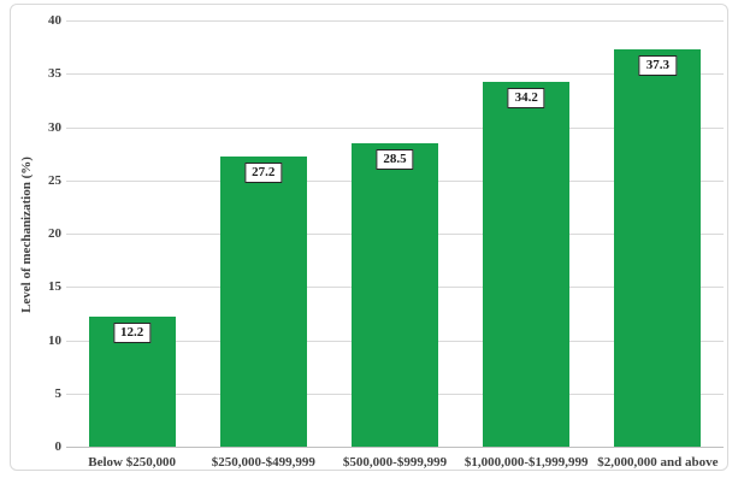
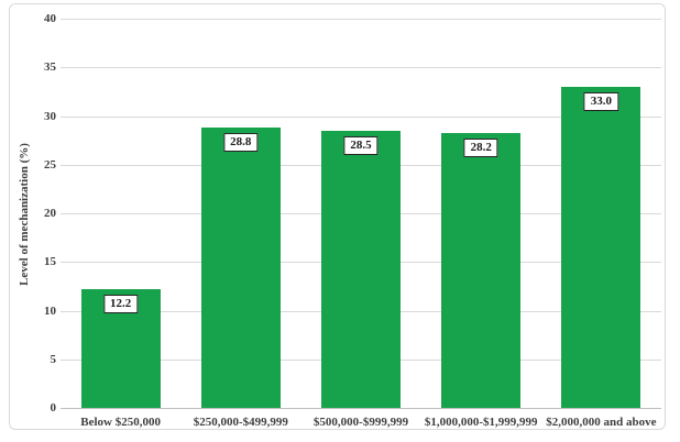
$250,000-$499,999: 27.2 -> 28.8
$1,000,000-$1,999,999: 34.2 -> 28.2
$2,000,000 and above: 37.3 -> 33.0
